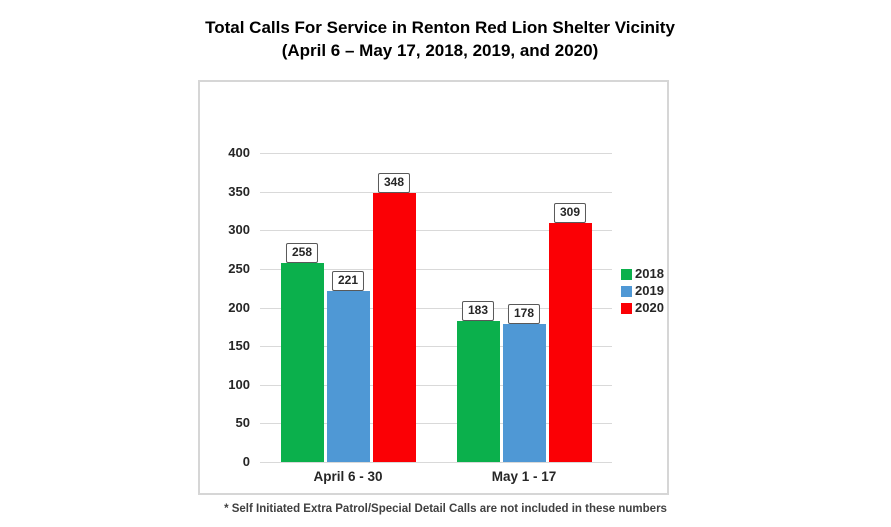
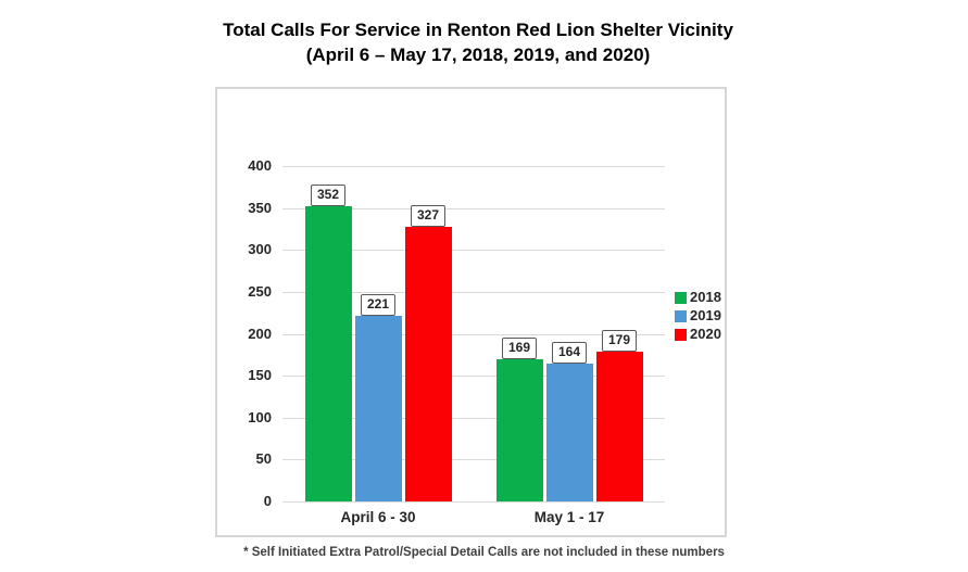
2018/April 6 - 30: 258 -> 352
2020/April 6 - 30: 348 -> 327
2018/May 1 - 17: 183 -> 169
2019/May 1 - 17: 178 -> 164
2020/May 1 - 17: 309 -> 179
